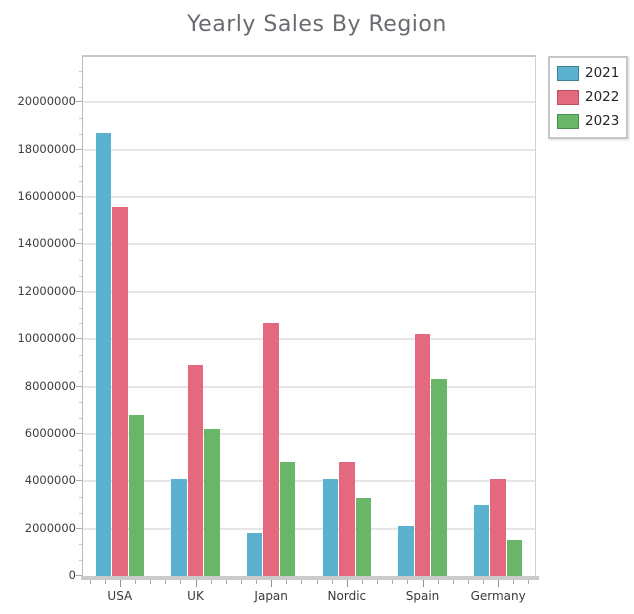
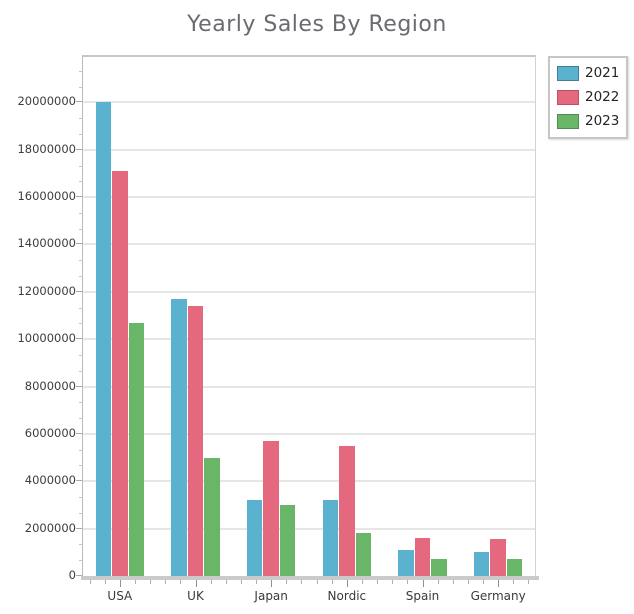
2021/USA: 18700000 -> 20000000
2022/USA: 15600000 -> 17100000
2023/USA: 6800000 -> 10700000
2021/UK: 4100000 -> 11700000
2022/UK: 8900000 -> 11400000
2023/UK: 6200000 -> 5000000
2021/Japan: 1800000 -> 3200000
2022/Japan: 10700000 -> 5700000
2023/Japan: 4800000 -> 3000000
2021/Nordic: 4100000 -> 3200000
2022/Nordic: 4800000 -> 5500000
2023/Nordic: 3300000 -> 1800000
2021/Spain: 2100000 -> 1100000
2022/Spain: 10200000 -> 1600000
2023/Spain: 8300000 -> 700000
2021/Germany: 3000000 -> 1000000
2022/Germany: 4100000 -> 1600000
2023/Germany: 1500000 -> 700000
